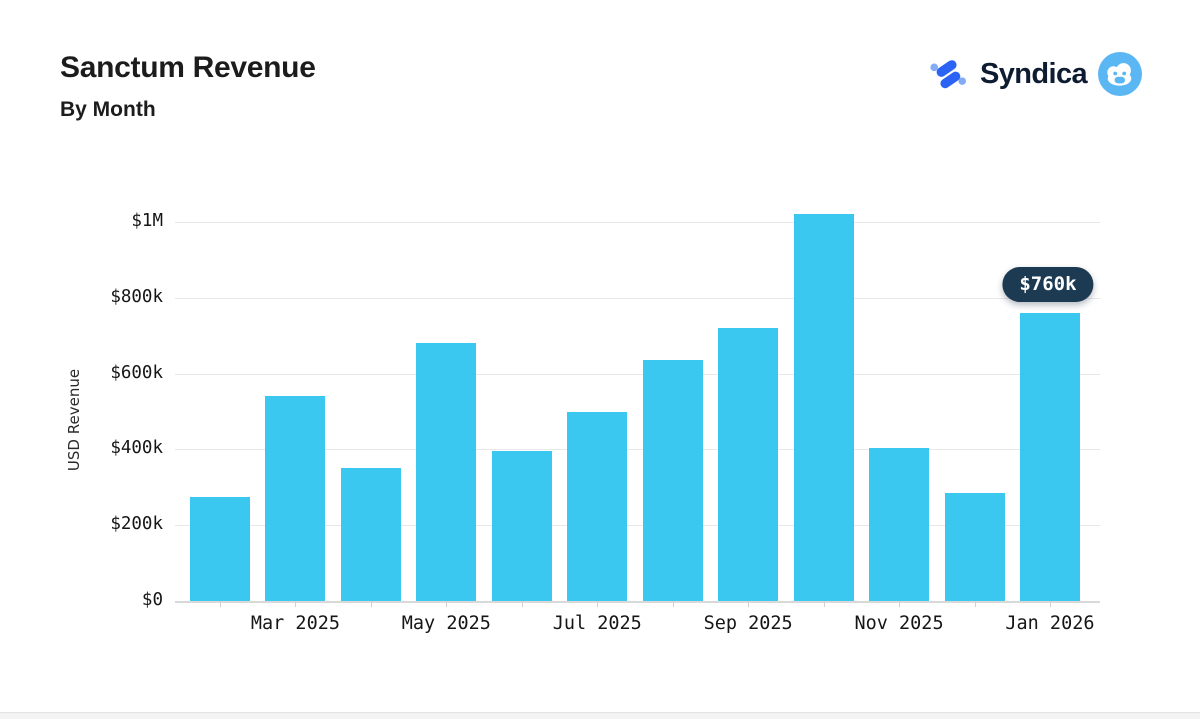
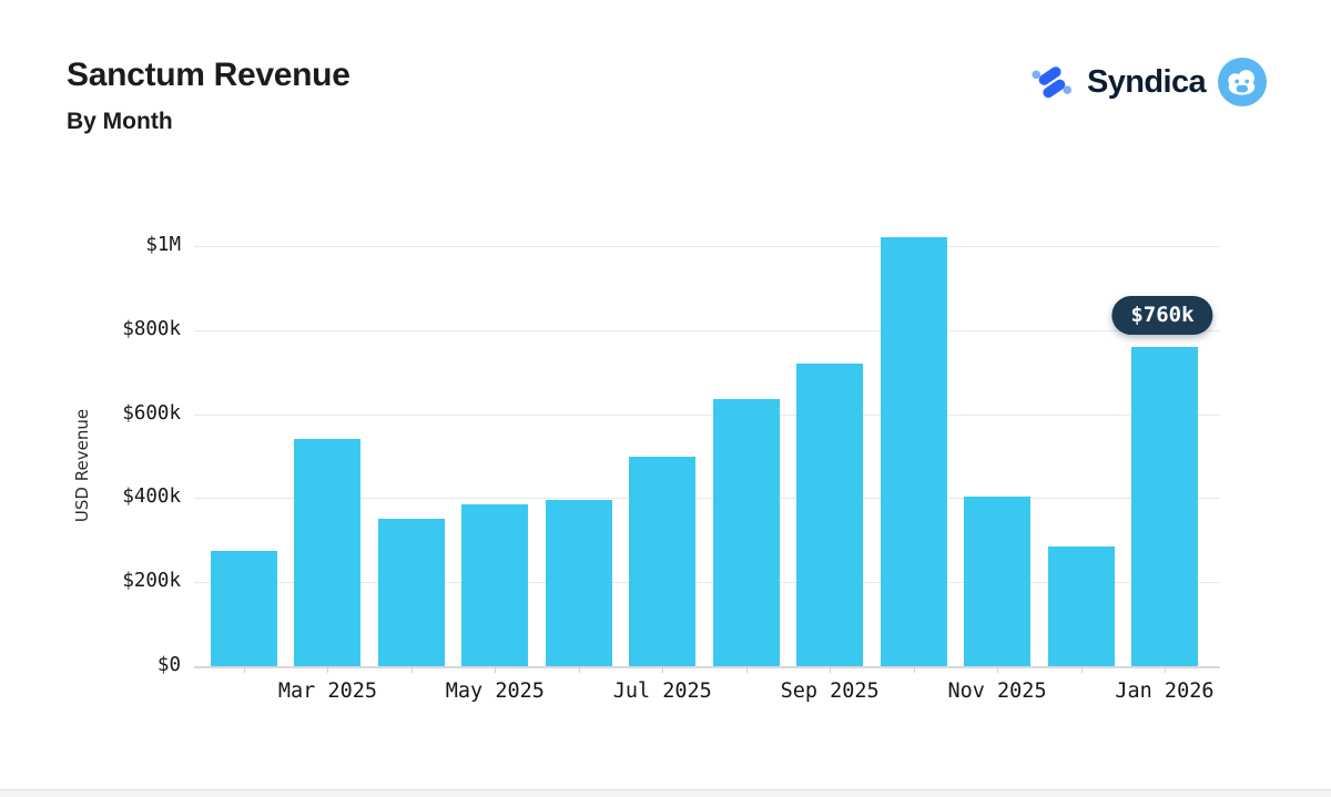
May 2025: $680k -> $380k
